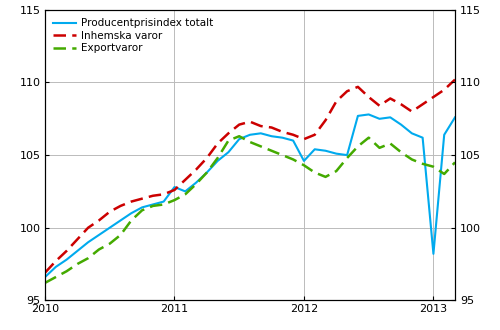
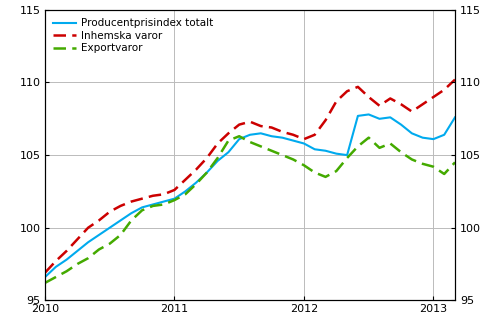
Producentprisindex totalt/2011: 102.8 -> 102.0
Producentprisindex totalt/2012: 104.6 -> 105.8
Producentprisindex totalt/2013: 98.2 -> 106.1
